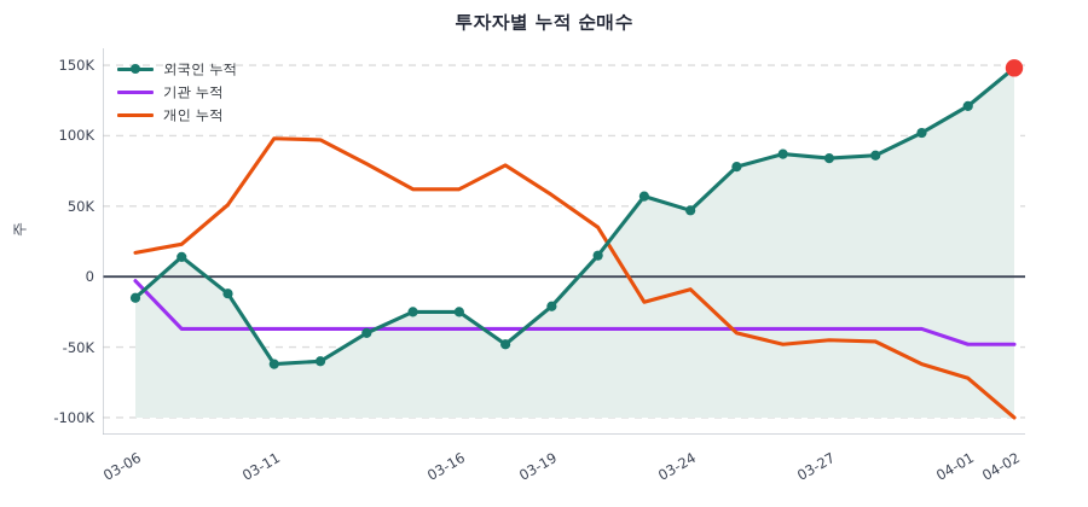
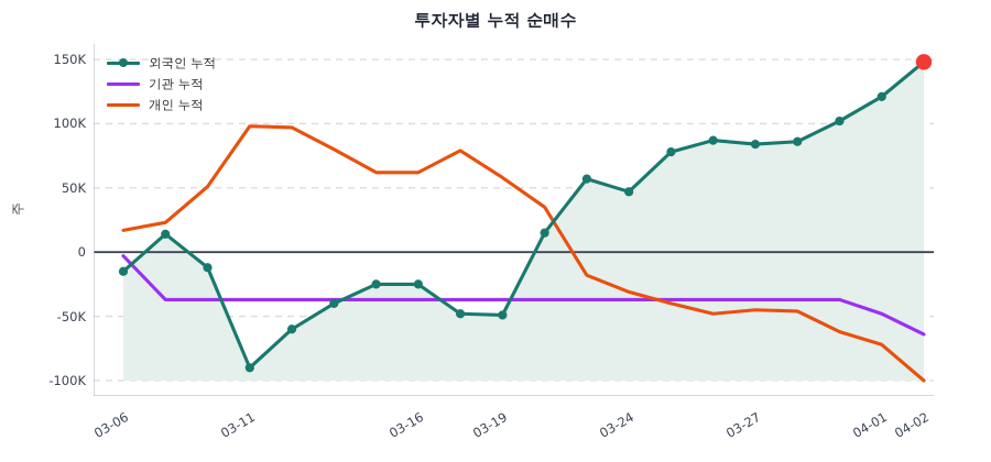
외국인 누적/03-11: -62K -> -90K
외국인 누적/03-19: -21K -> -49K
개인 누적/03-24: -9K -> -31K
기관 누적/04-02: -48K -> -64K
